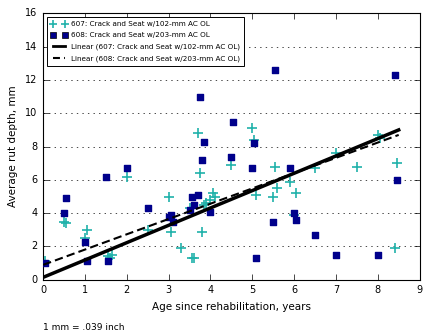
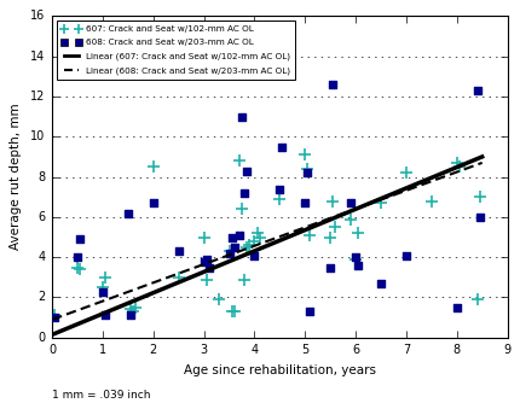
607: Crack and Seat w/102-mm AC OL/2: 6.2 -> 8.5
607: Crack and Seat w/102-mm AC OL/7: 7.6 -> 8.2
608: Crack and Seat w/203-mm AC OL/7: 1.5 -> 4.1
